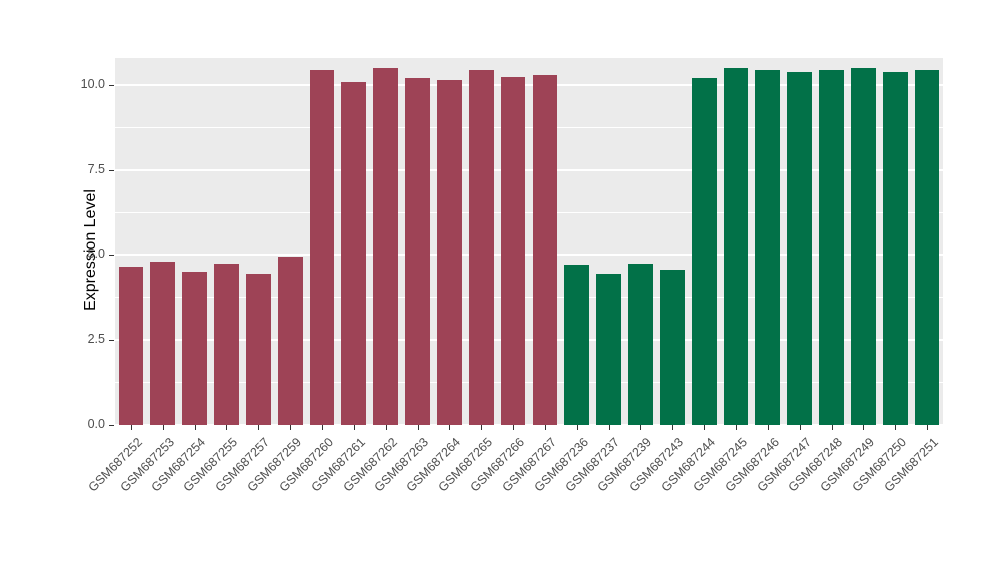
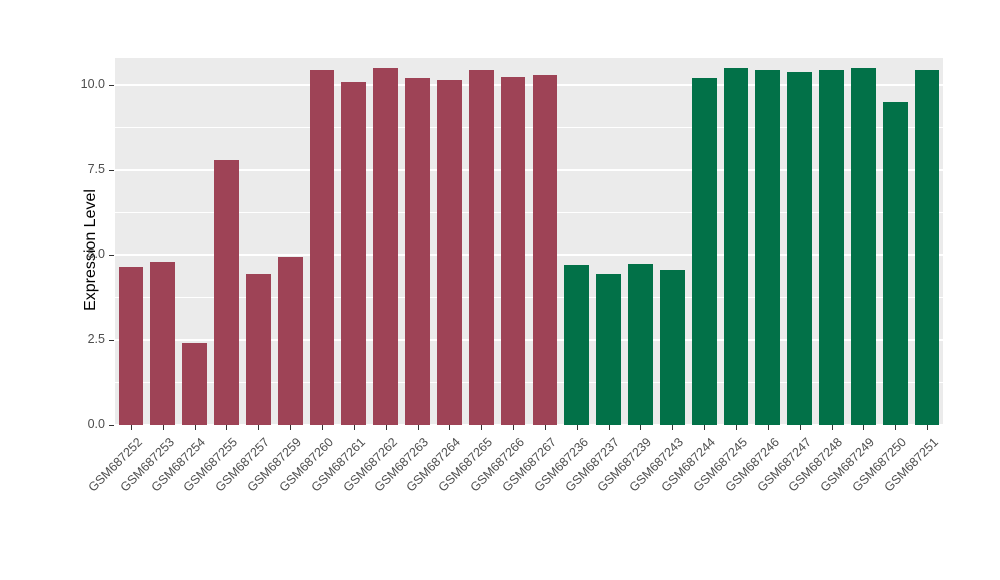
GSM687254: 4.5 -> 2.4
GSM687255: 4.8 -> 7.8
GSM687250: 10.4 -> 9.5
